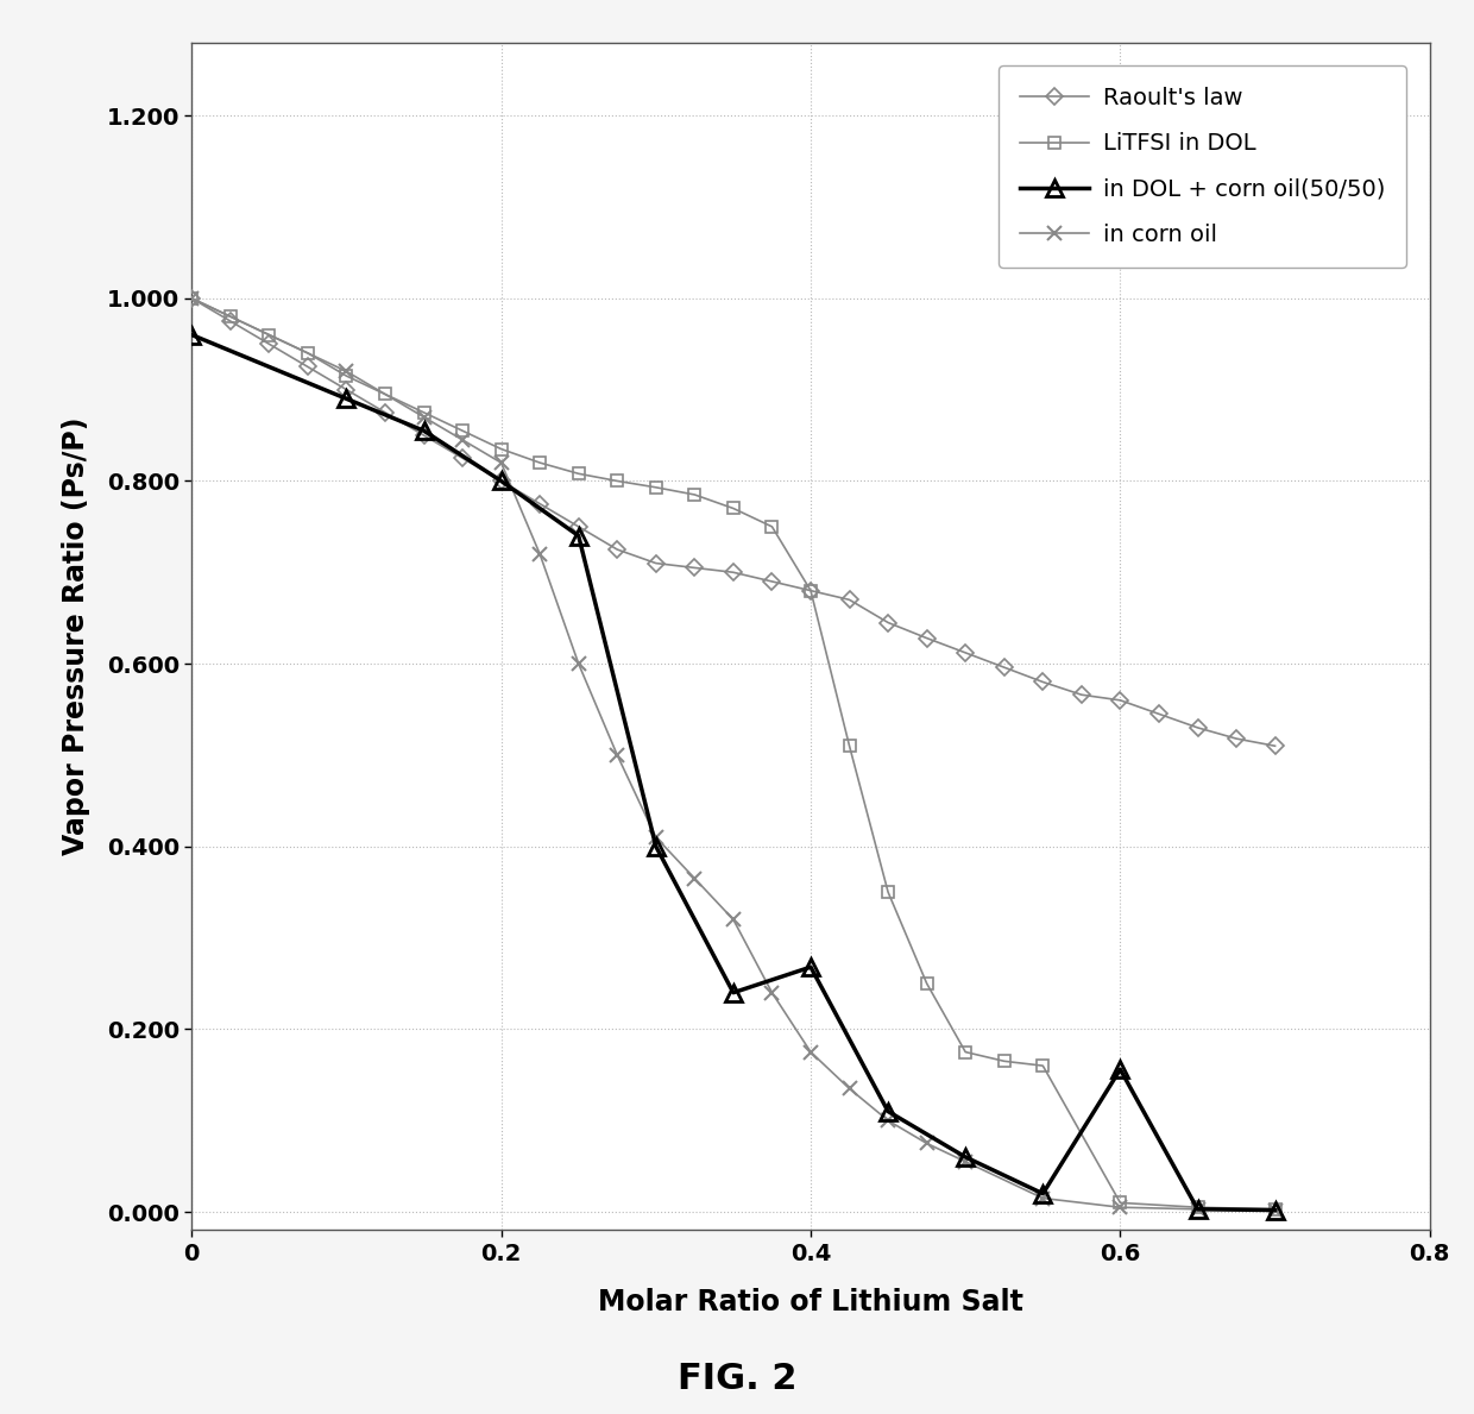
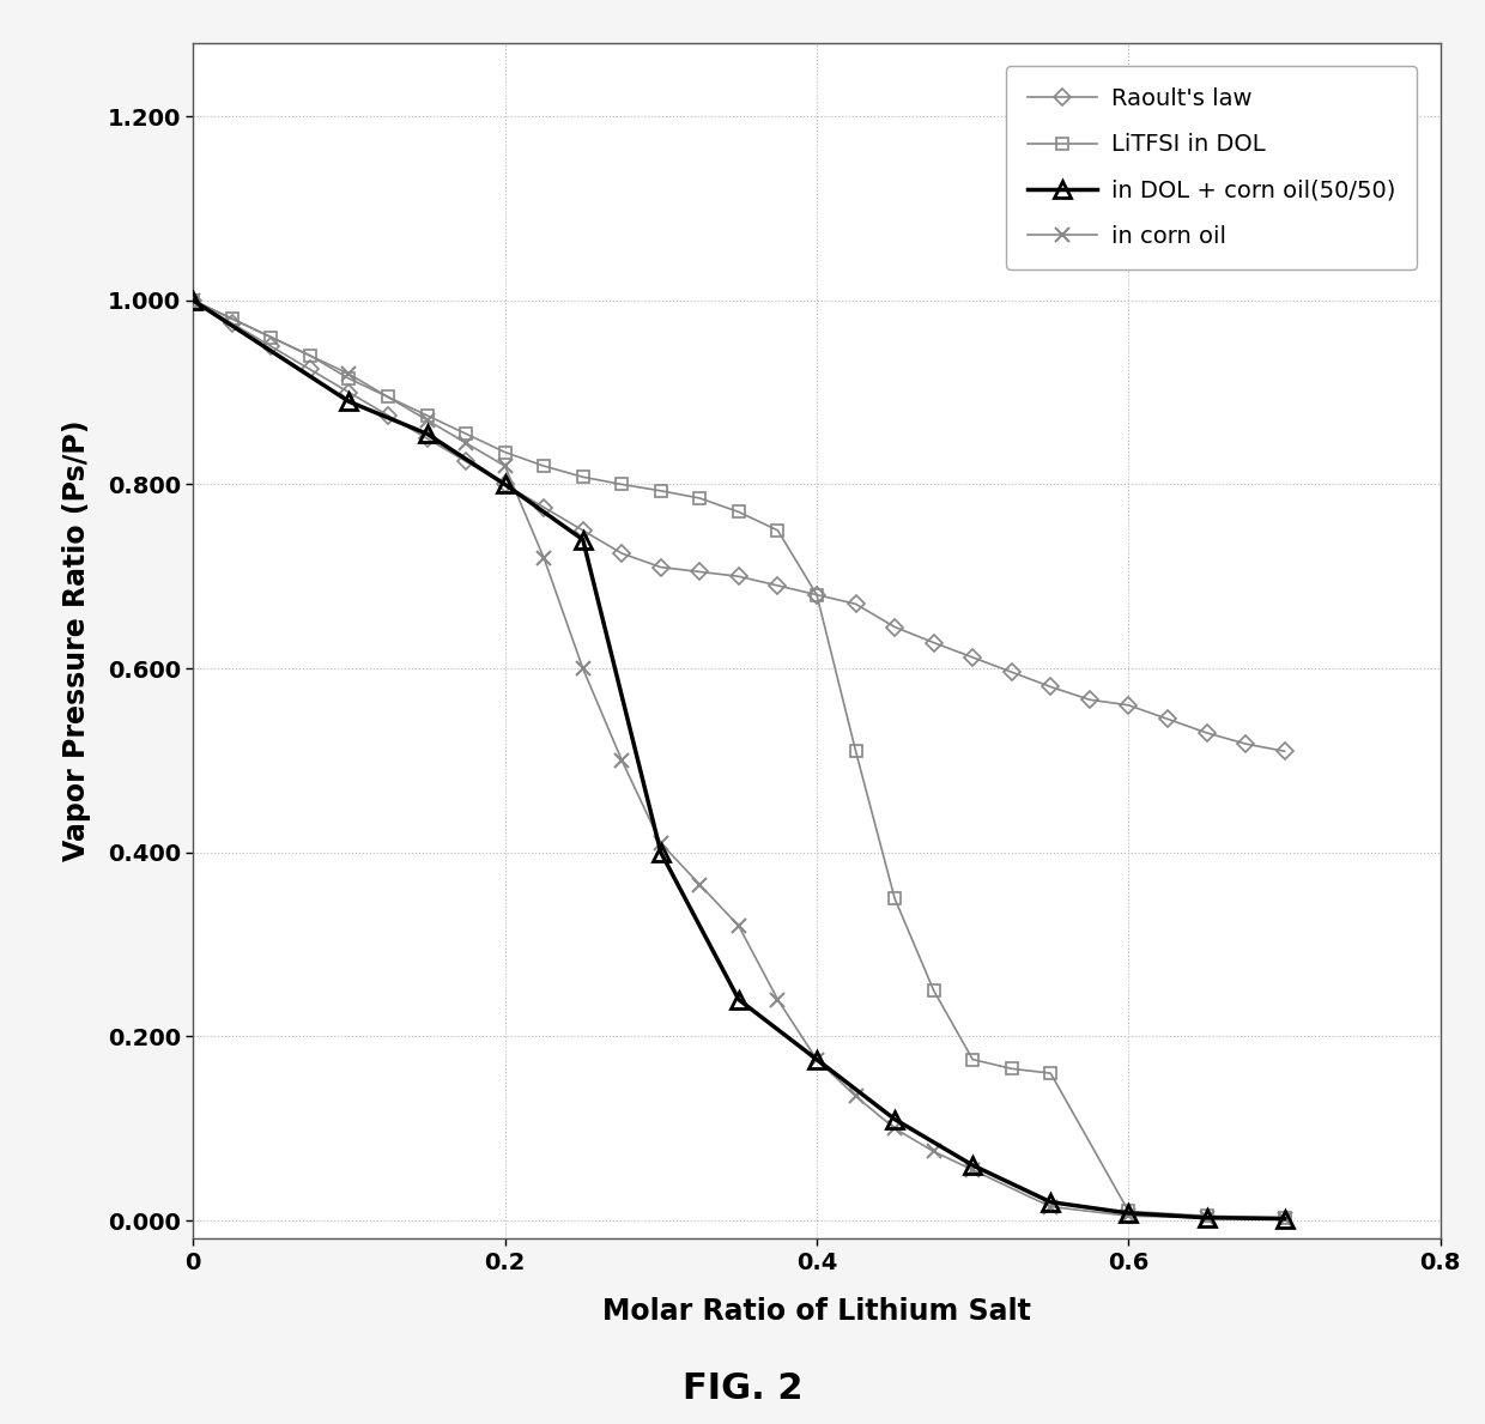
in DOL + corn oil(50/50)/0: 0.960 -> 1.000
in DOL + corn oil(50/50)/0.4: 0.268 -> 0.175
in DOL + corn oil(50/50)/0.6: 0.156 -> 0.008
